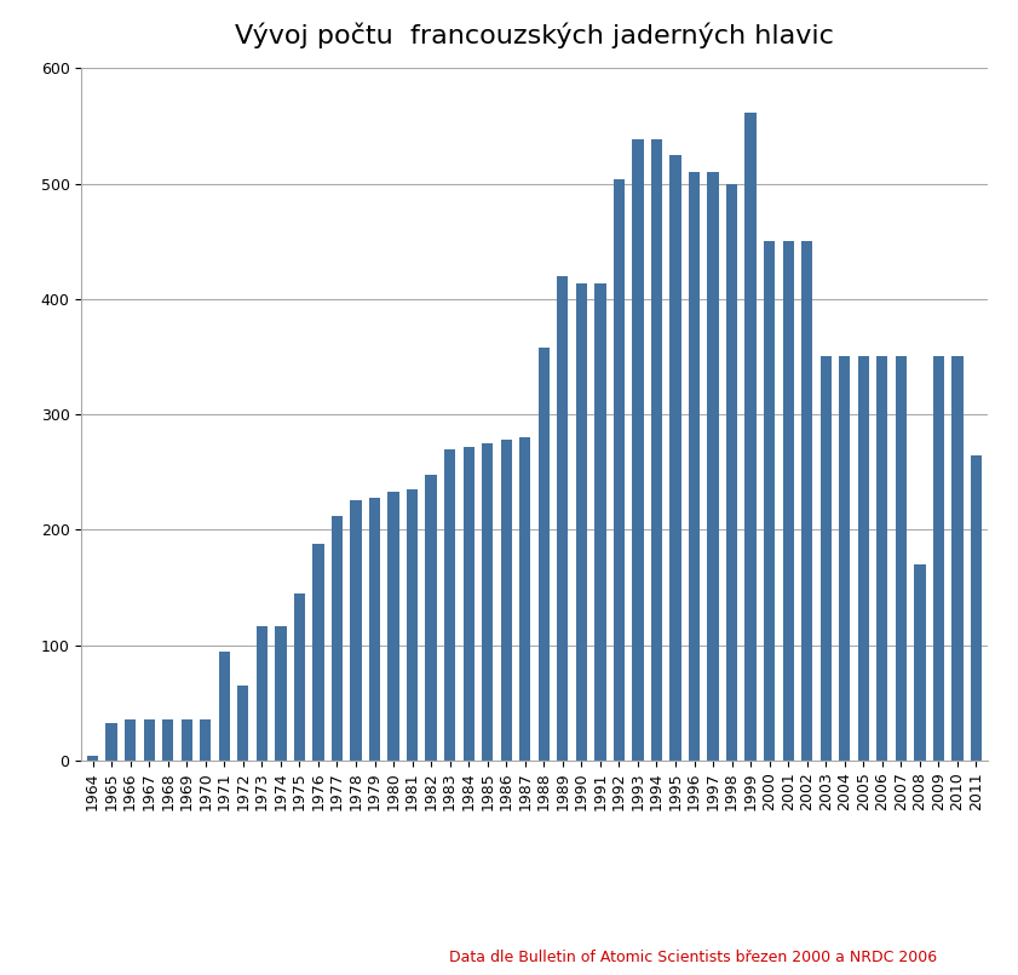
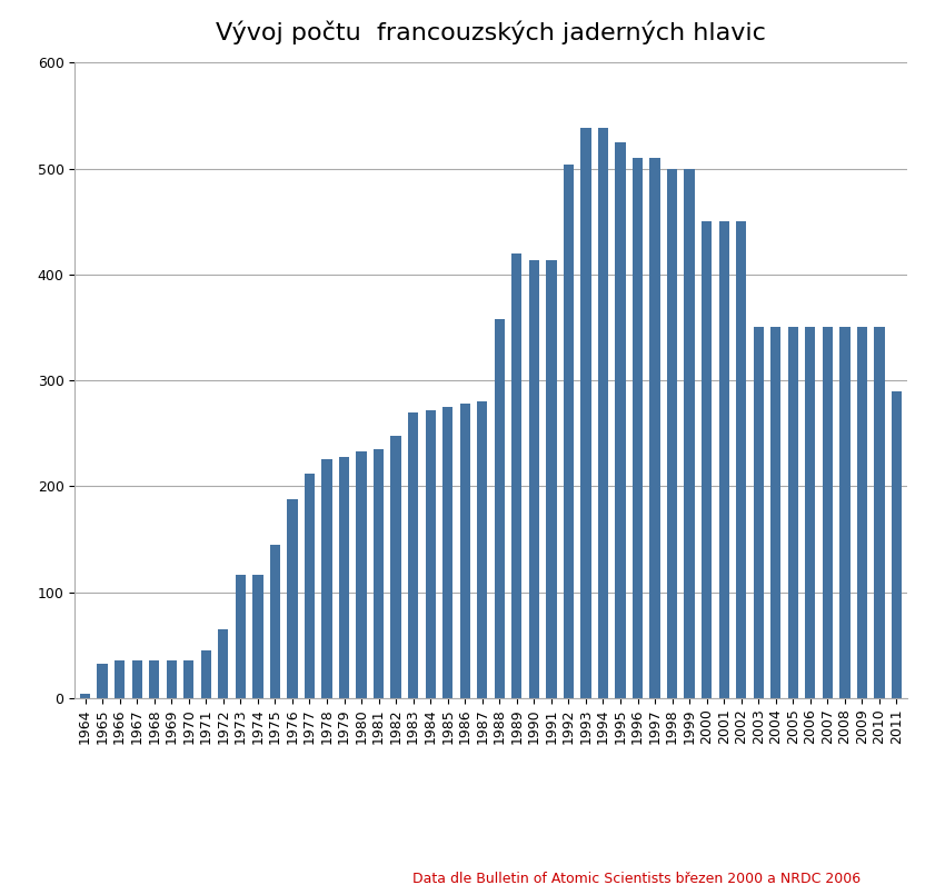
1971: 94 -> 45
1999: 562 -> 500
2008: 170 -> 350
2011: 264 -> 290
